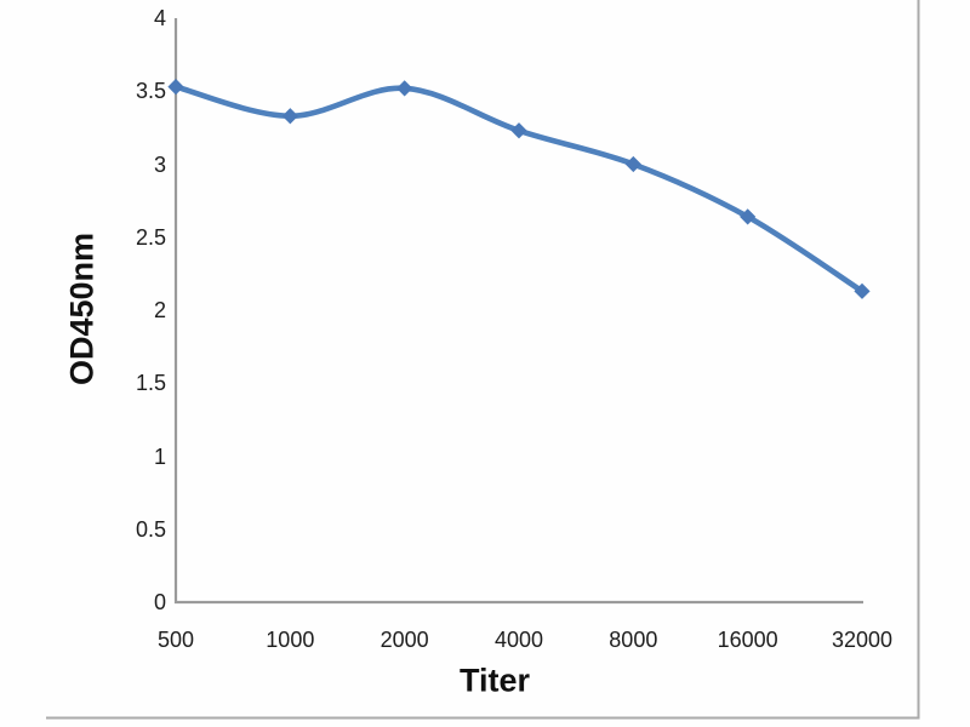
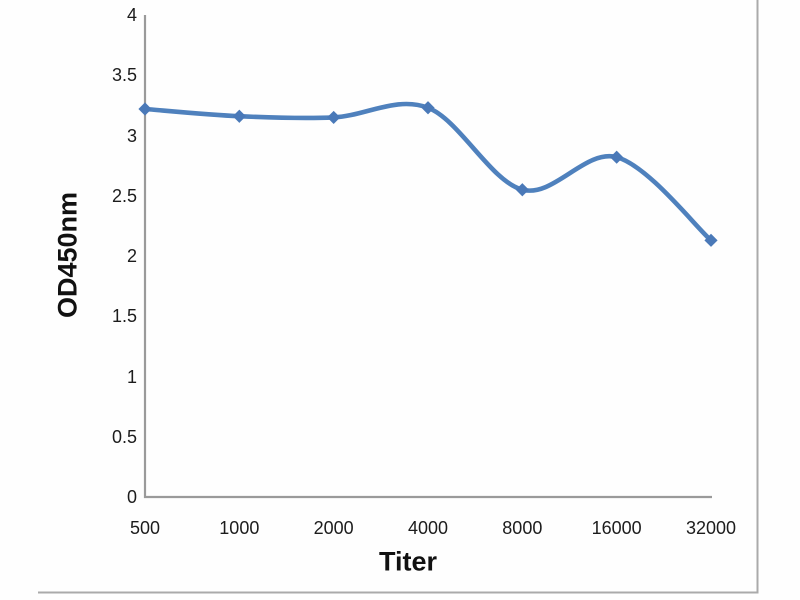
500: 3.53 -> 3.22
1000: 3.33 -> 3.16
2000: 3.52 -> 3.15
8000: 3.00 -> 2.55
16000: 2.64 -> 2.82
